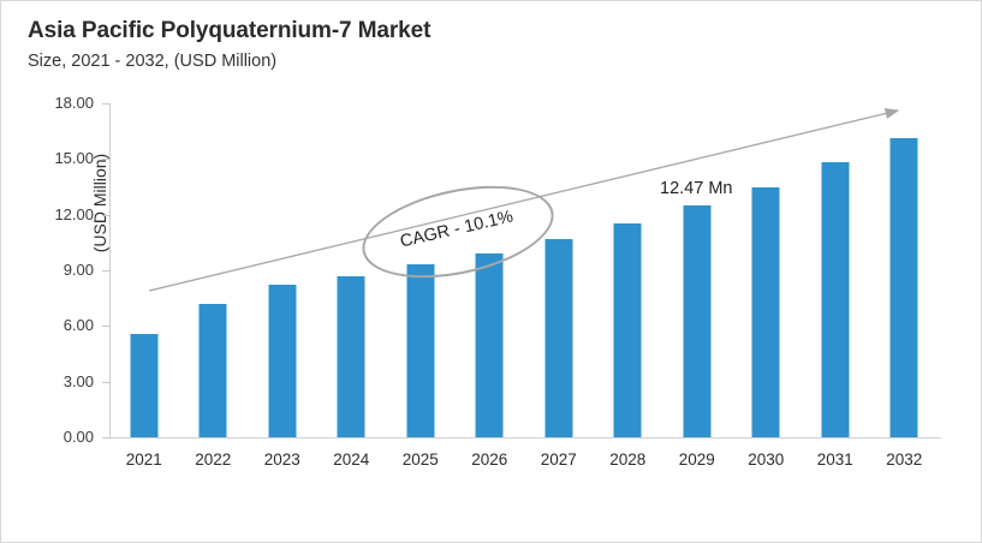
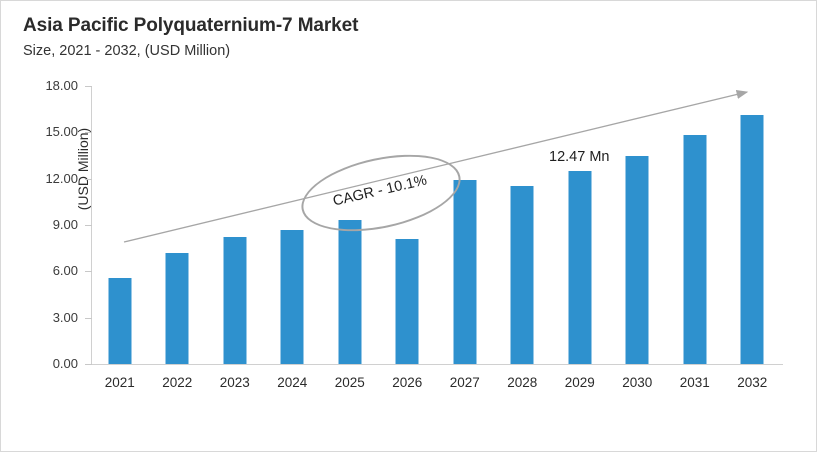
2026: 9.9 -> 8.1
2027: 10.7 -> 11.9
